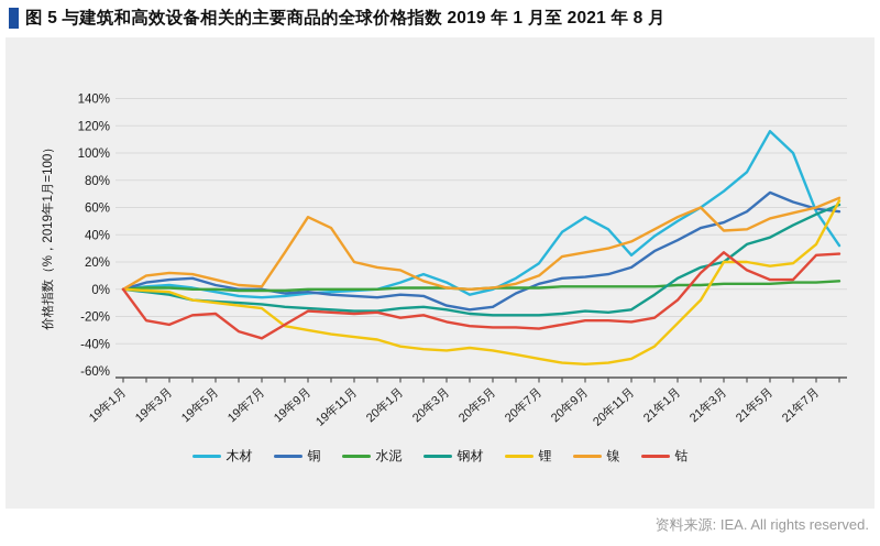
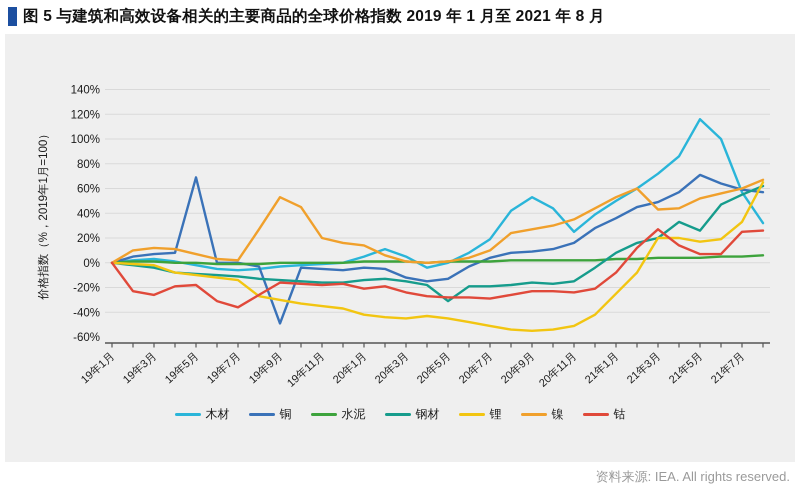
铜/19年5月: 3% -> 69%
铜/19年9月: -2% -> -49%
钢材/20年5月: -19% -> -31%
钢材/21年5月: 38% -> 26%
